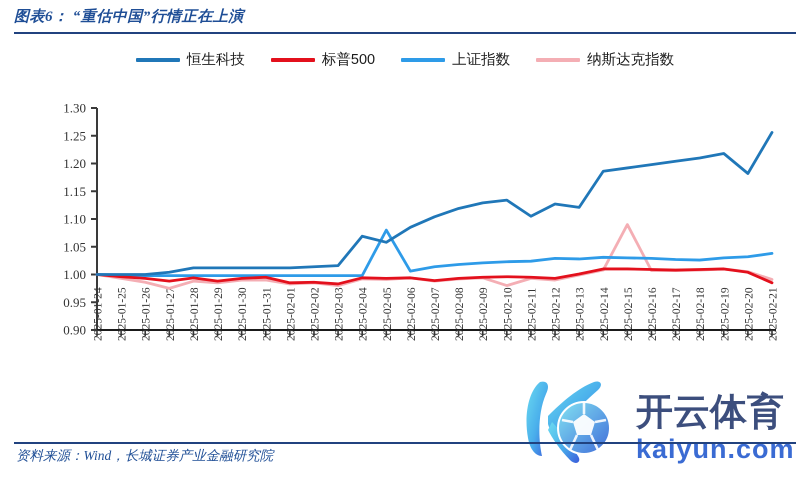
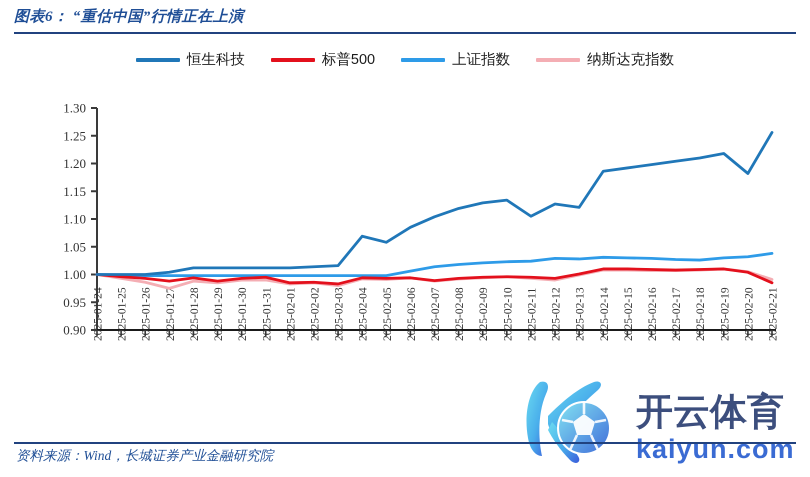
上证指数/2025-02-05: 1.08 -> 1.00
纳斯达克指数/2025-02-10: 0.98 -> 1.00
纳斯达克指数/2025-02-15: 1.09 -> 1.01
